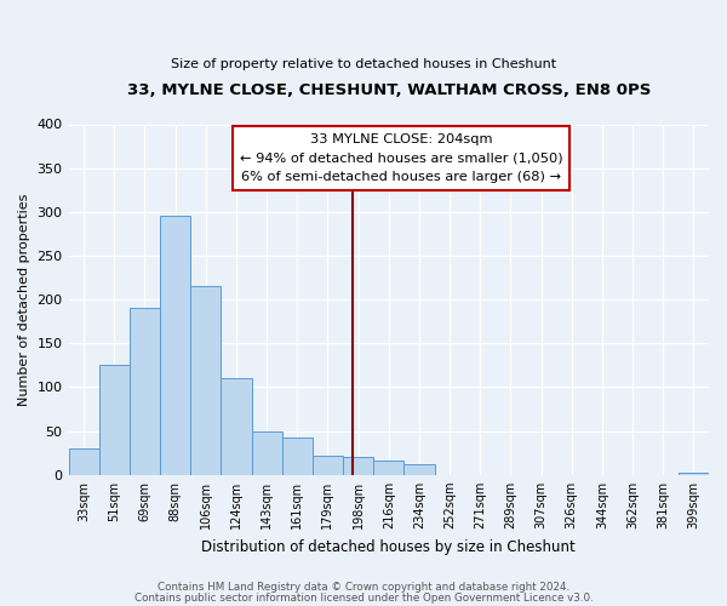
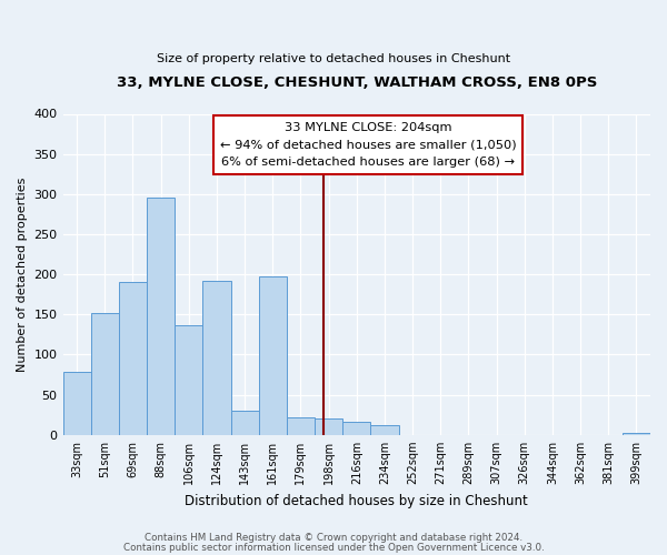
33sqm: 30 -> 78
51sqm: 125 -> 152
106sqm: 215 -> 136
124sqm: 110 -> 192
143sqm: 50 -> 30
161sqm: 42 -> 198
